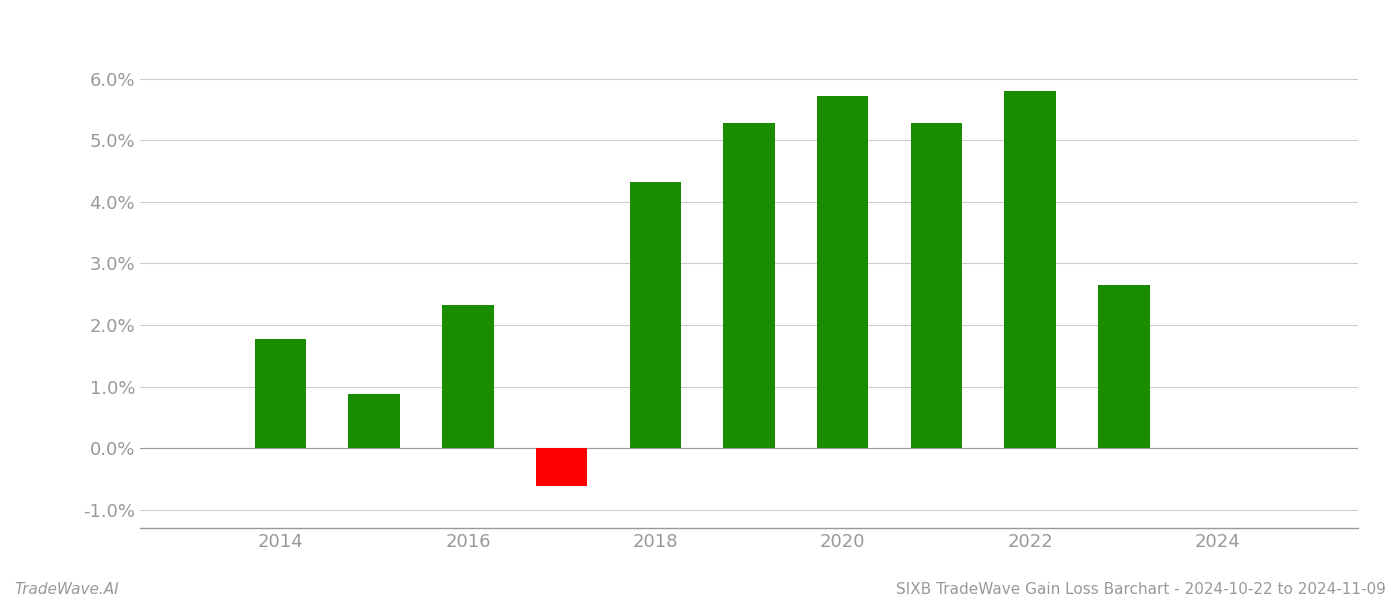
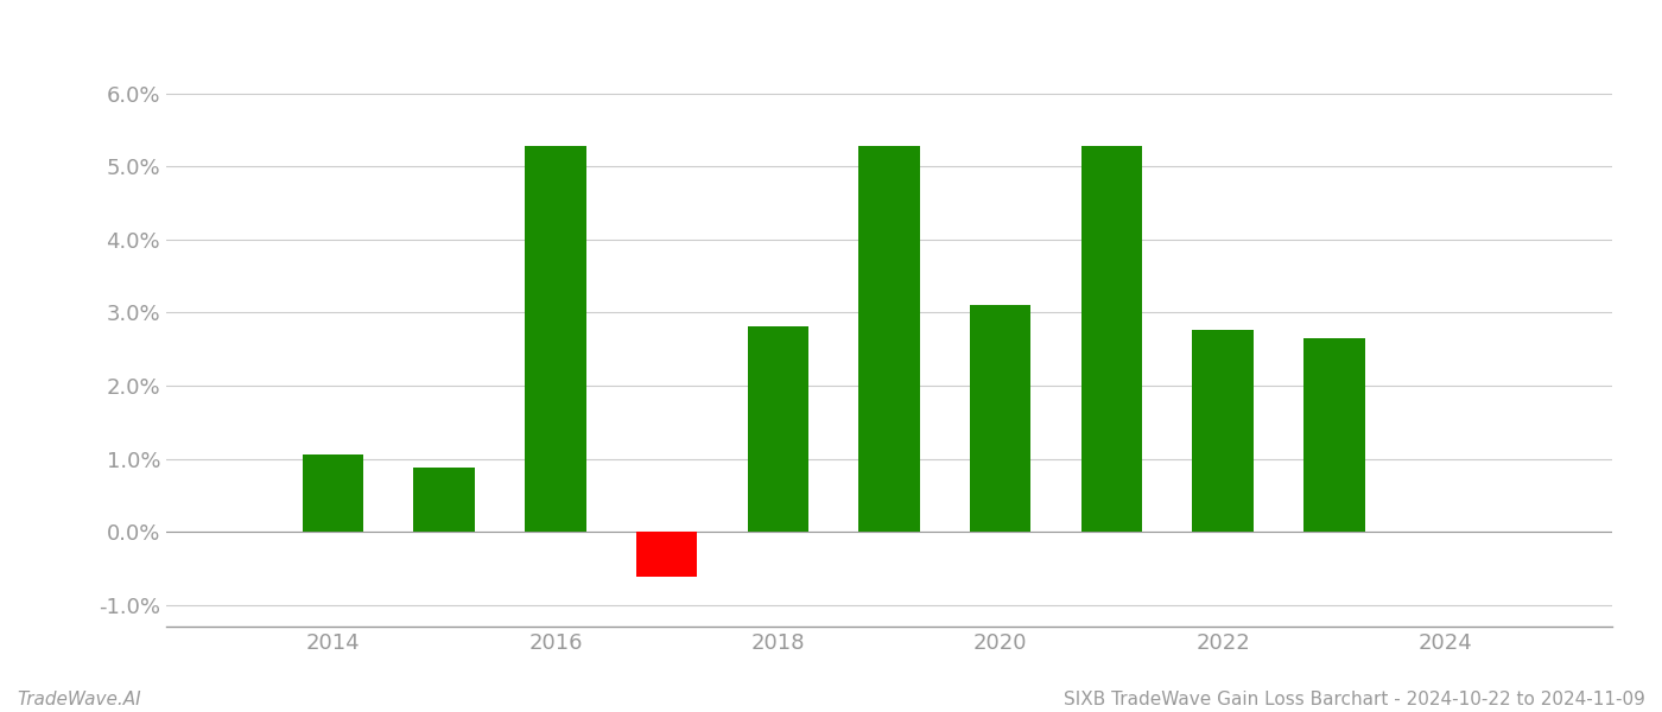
2014: 1.77% -> 1.06%
2016: 2.33% -> 5.28%
2018: 4.33% -> 2.82%
2020: 5.72% -> 3.10%
2022: 5.80% -> 2.76%
